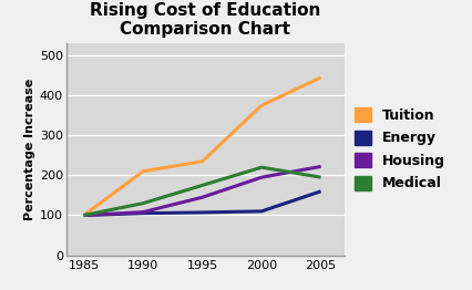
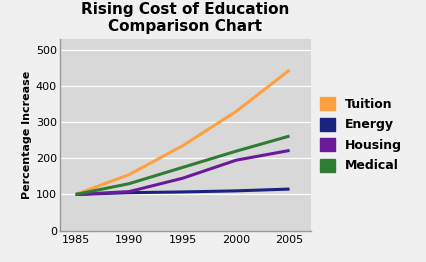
Tuition/1990: 210 -> 155
Tuition/2000: 375 -> 330
Energy/2005: 160 -> 115
Medical/2005: 195 -> 262
